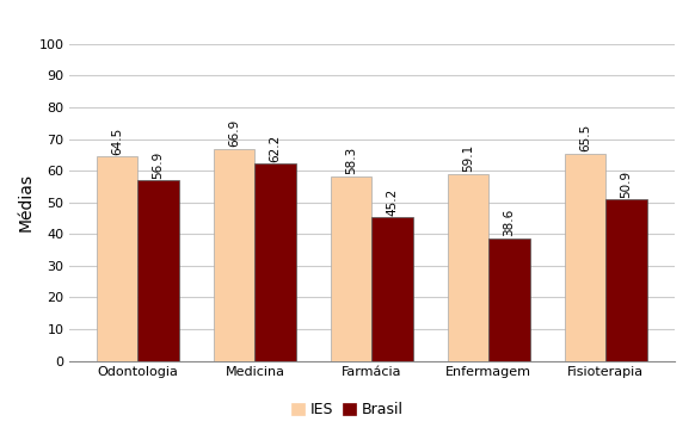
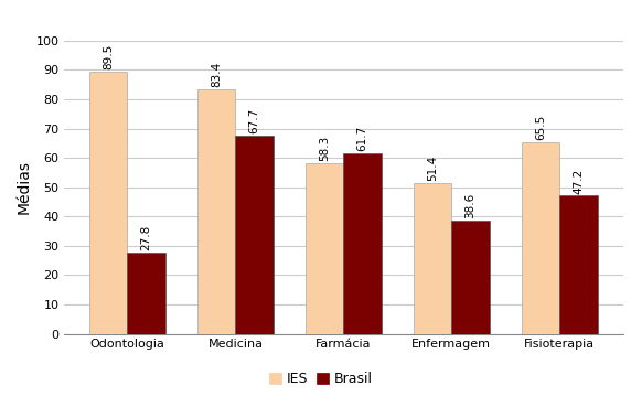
IES/Odontologia: 64.5 -> 89.5
Brasil/Odontologia: 56.9 -> 27.8
IES/Medicina: 66.9 -> 83.4
Brasil/Medicina: 62.2 -> 67.7
Brasil/Farmácia: 45.2 -> 61.7
IES/Enfermagem: 59.1 -> 51.4
Brasil/Fisioterapia: 50.9 -> 47.2
